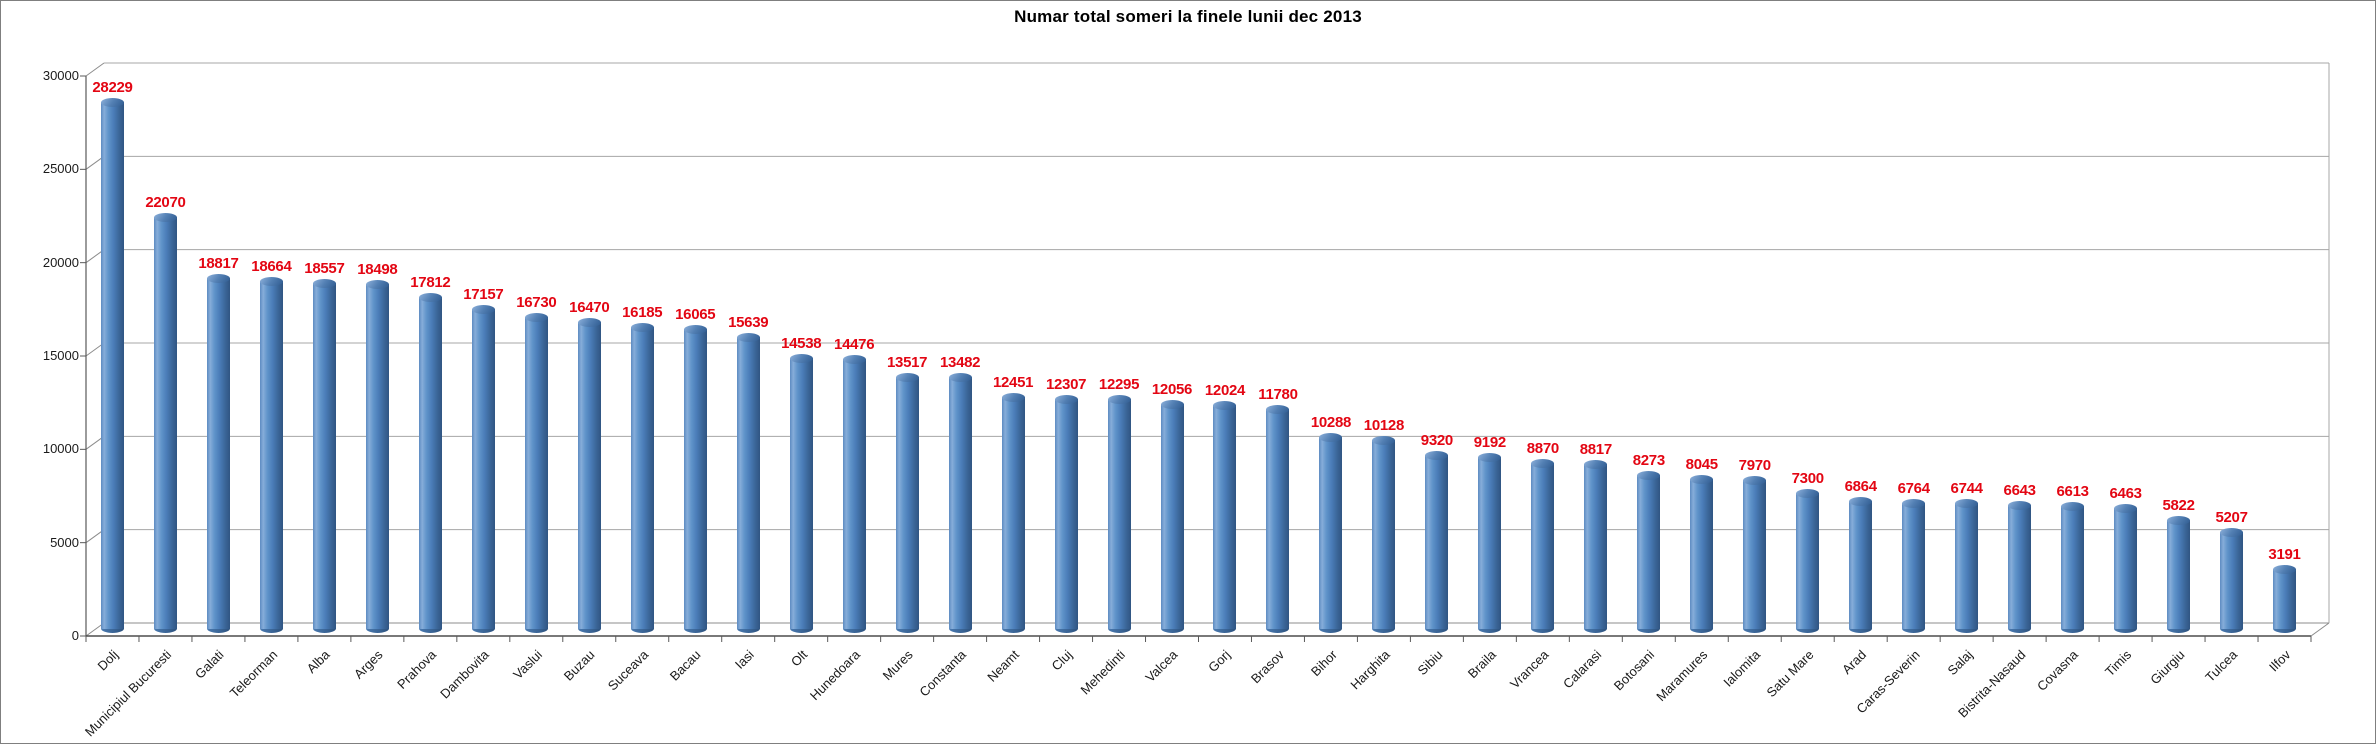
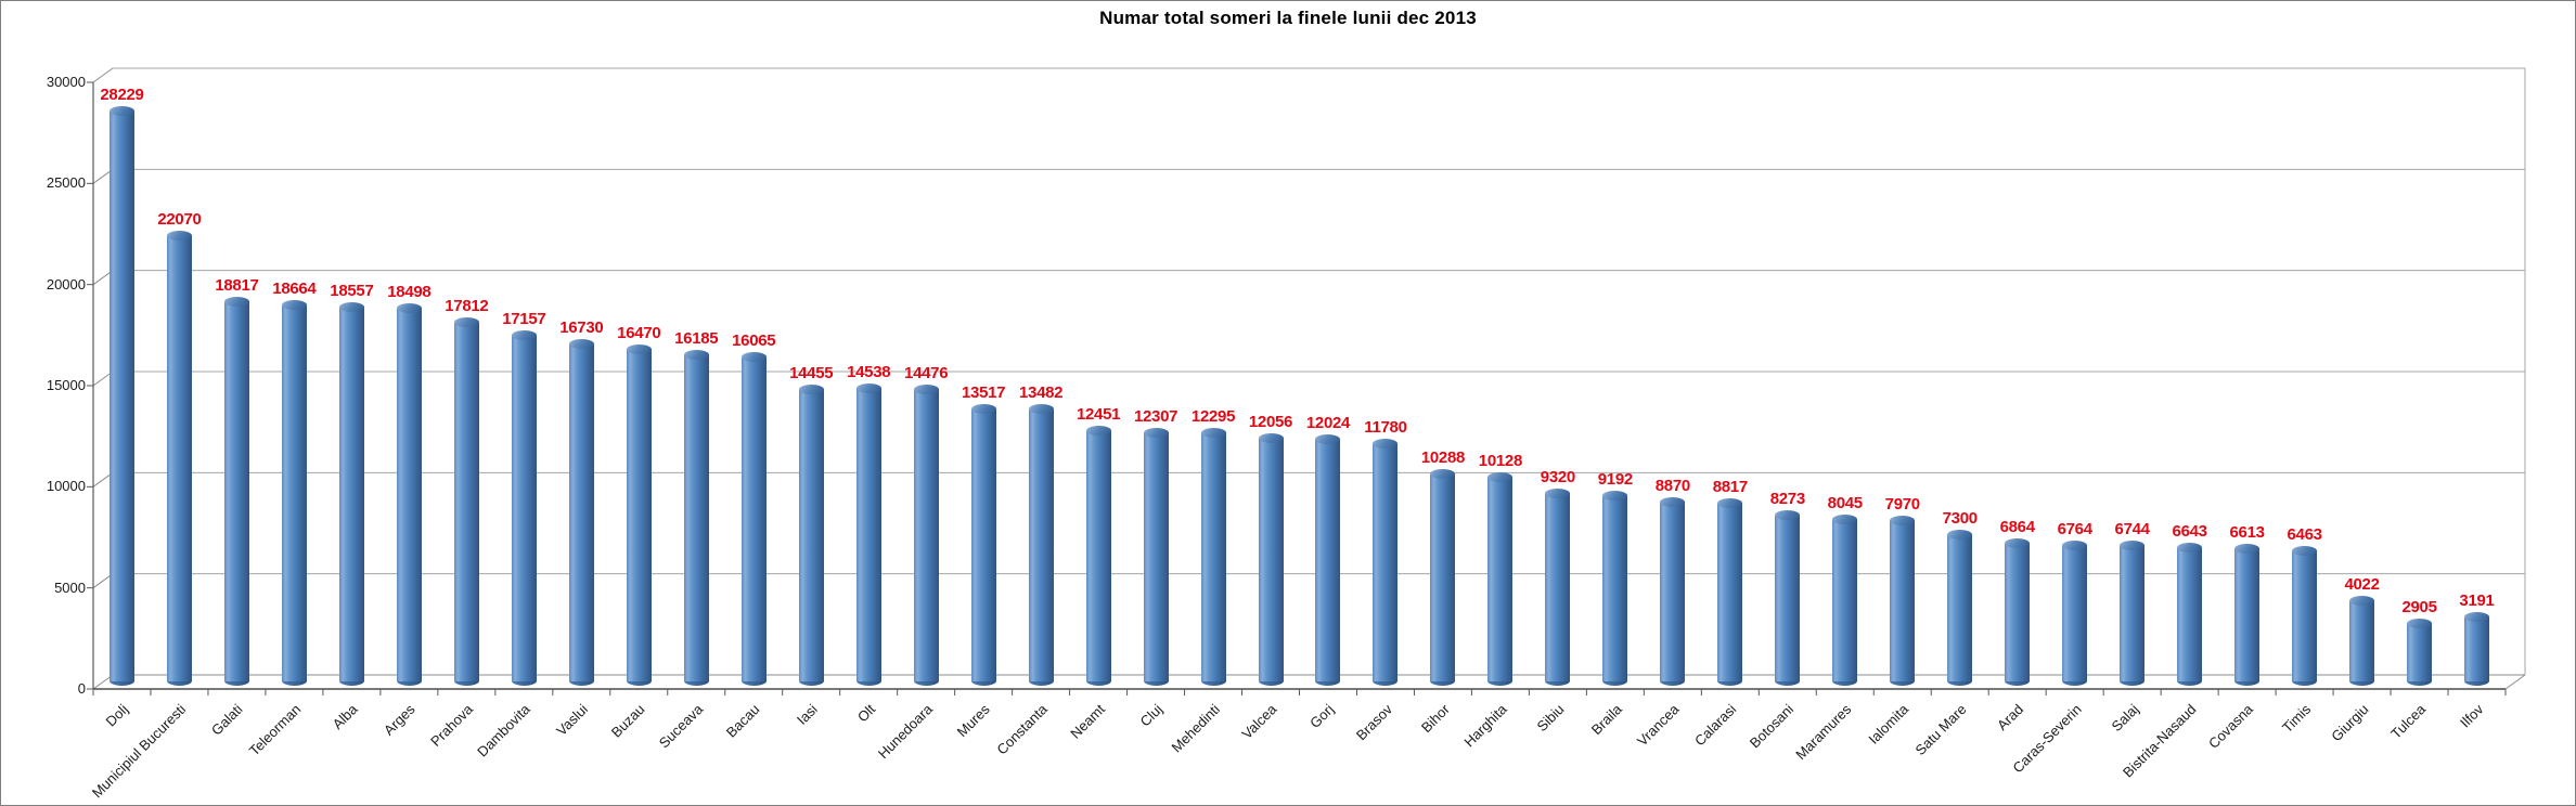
Iasi: 15639 -> 14455
Giurgiu: 5822 -> 4022
Tulcea: 5207 -> 2905
